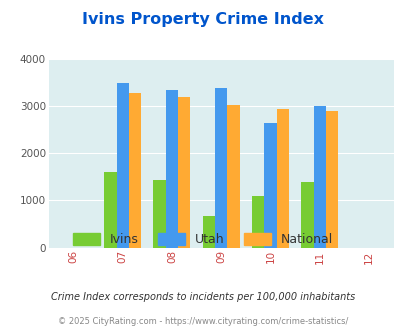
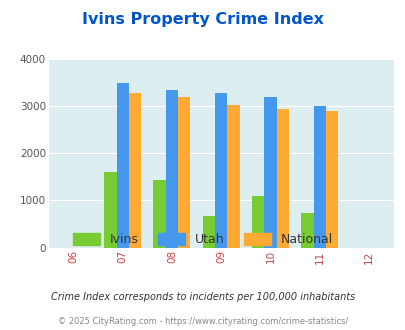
Utah/09: 3400 -> 3280
Utah/10: 2650 -> 3200
Ivins/11: 1400 -> 730
